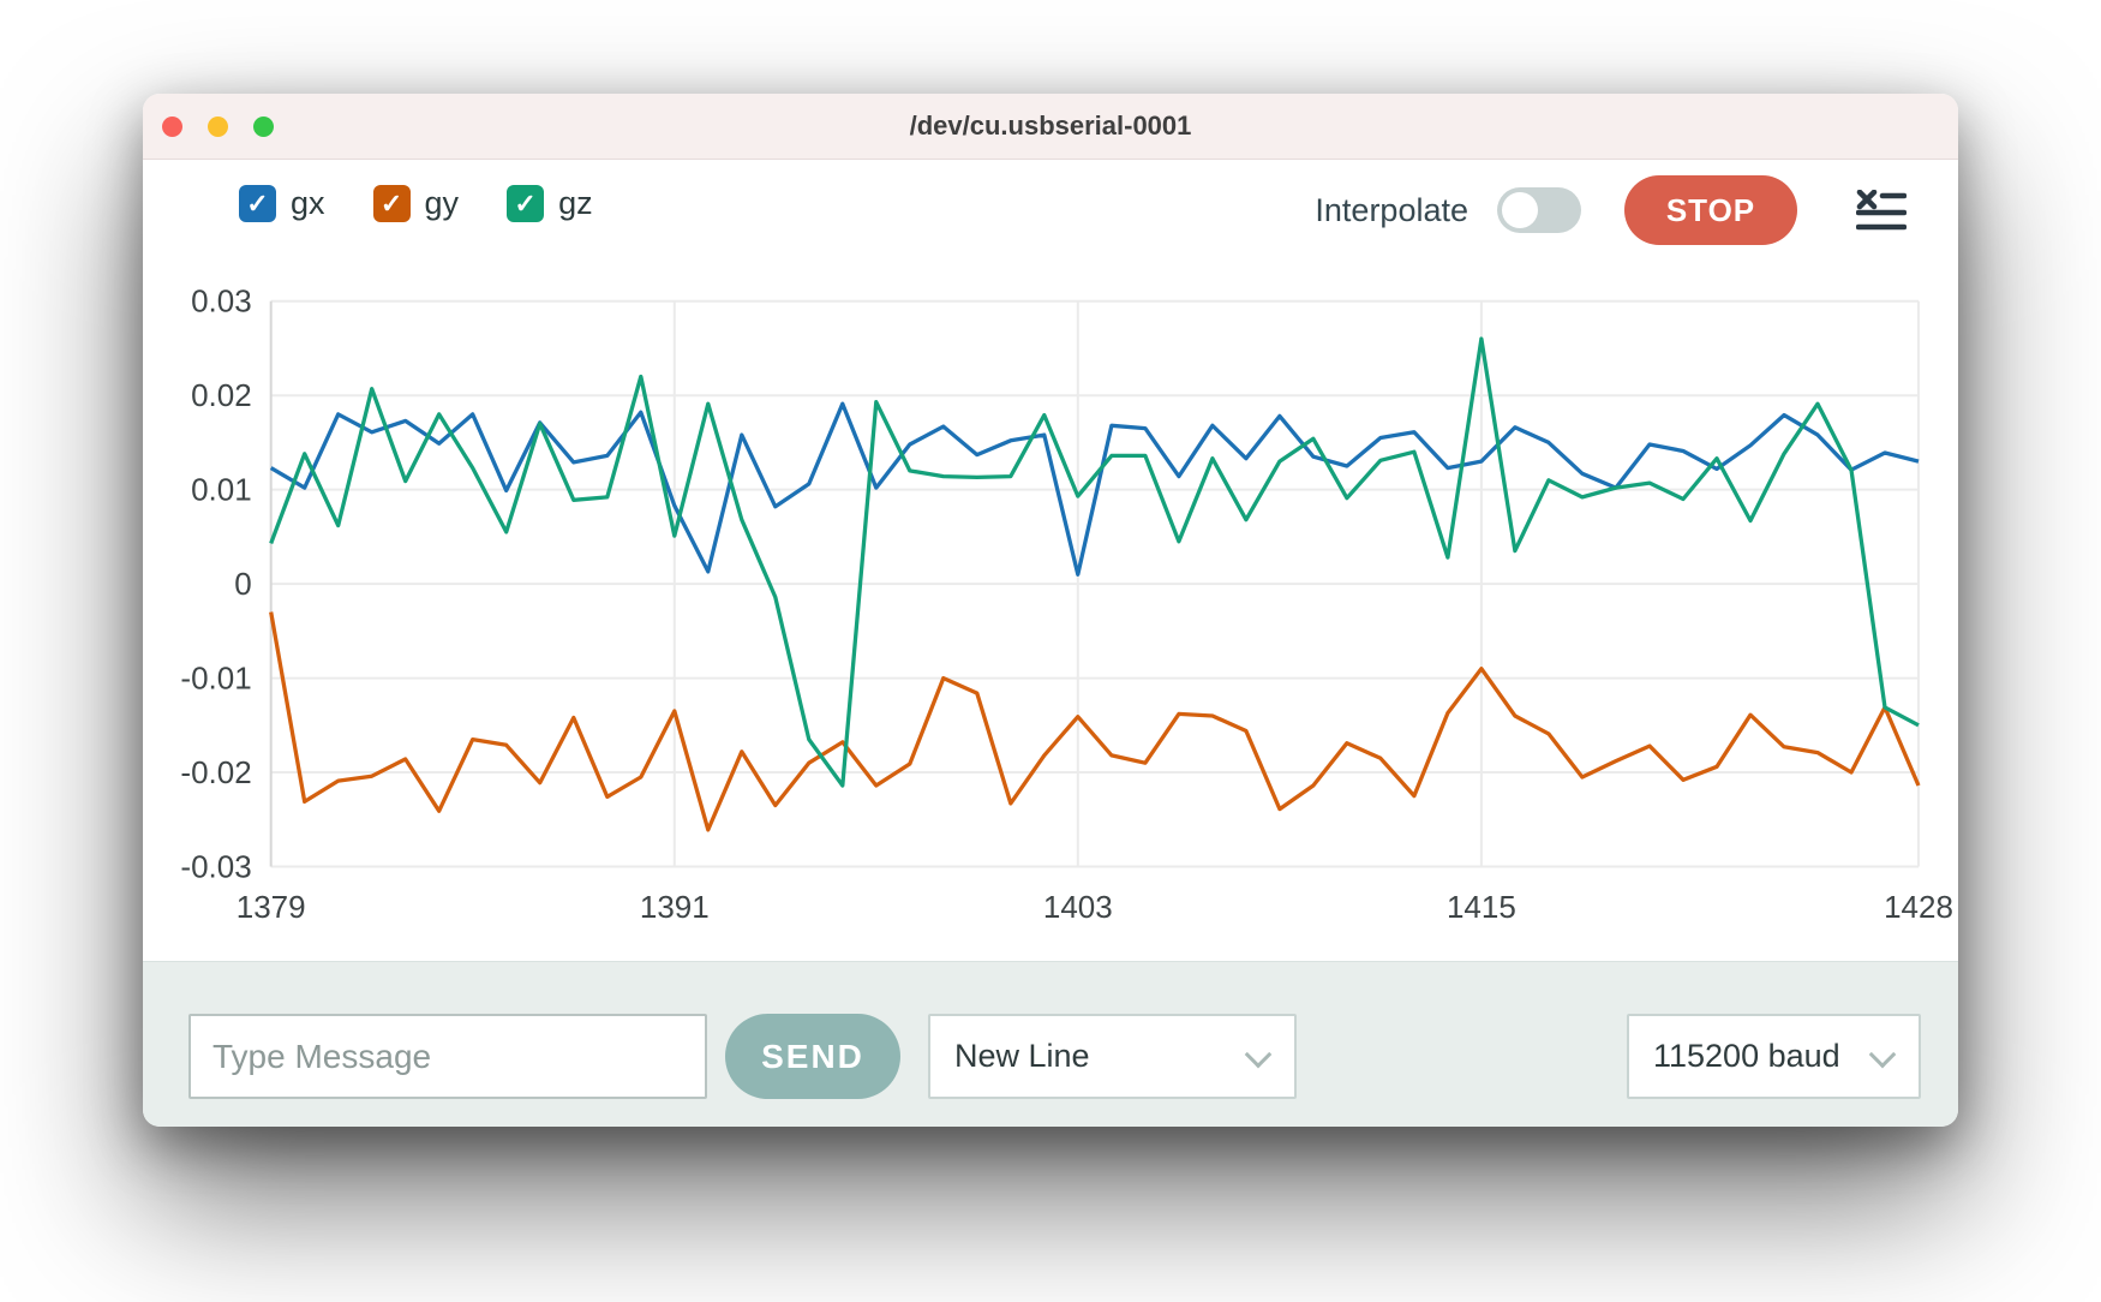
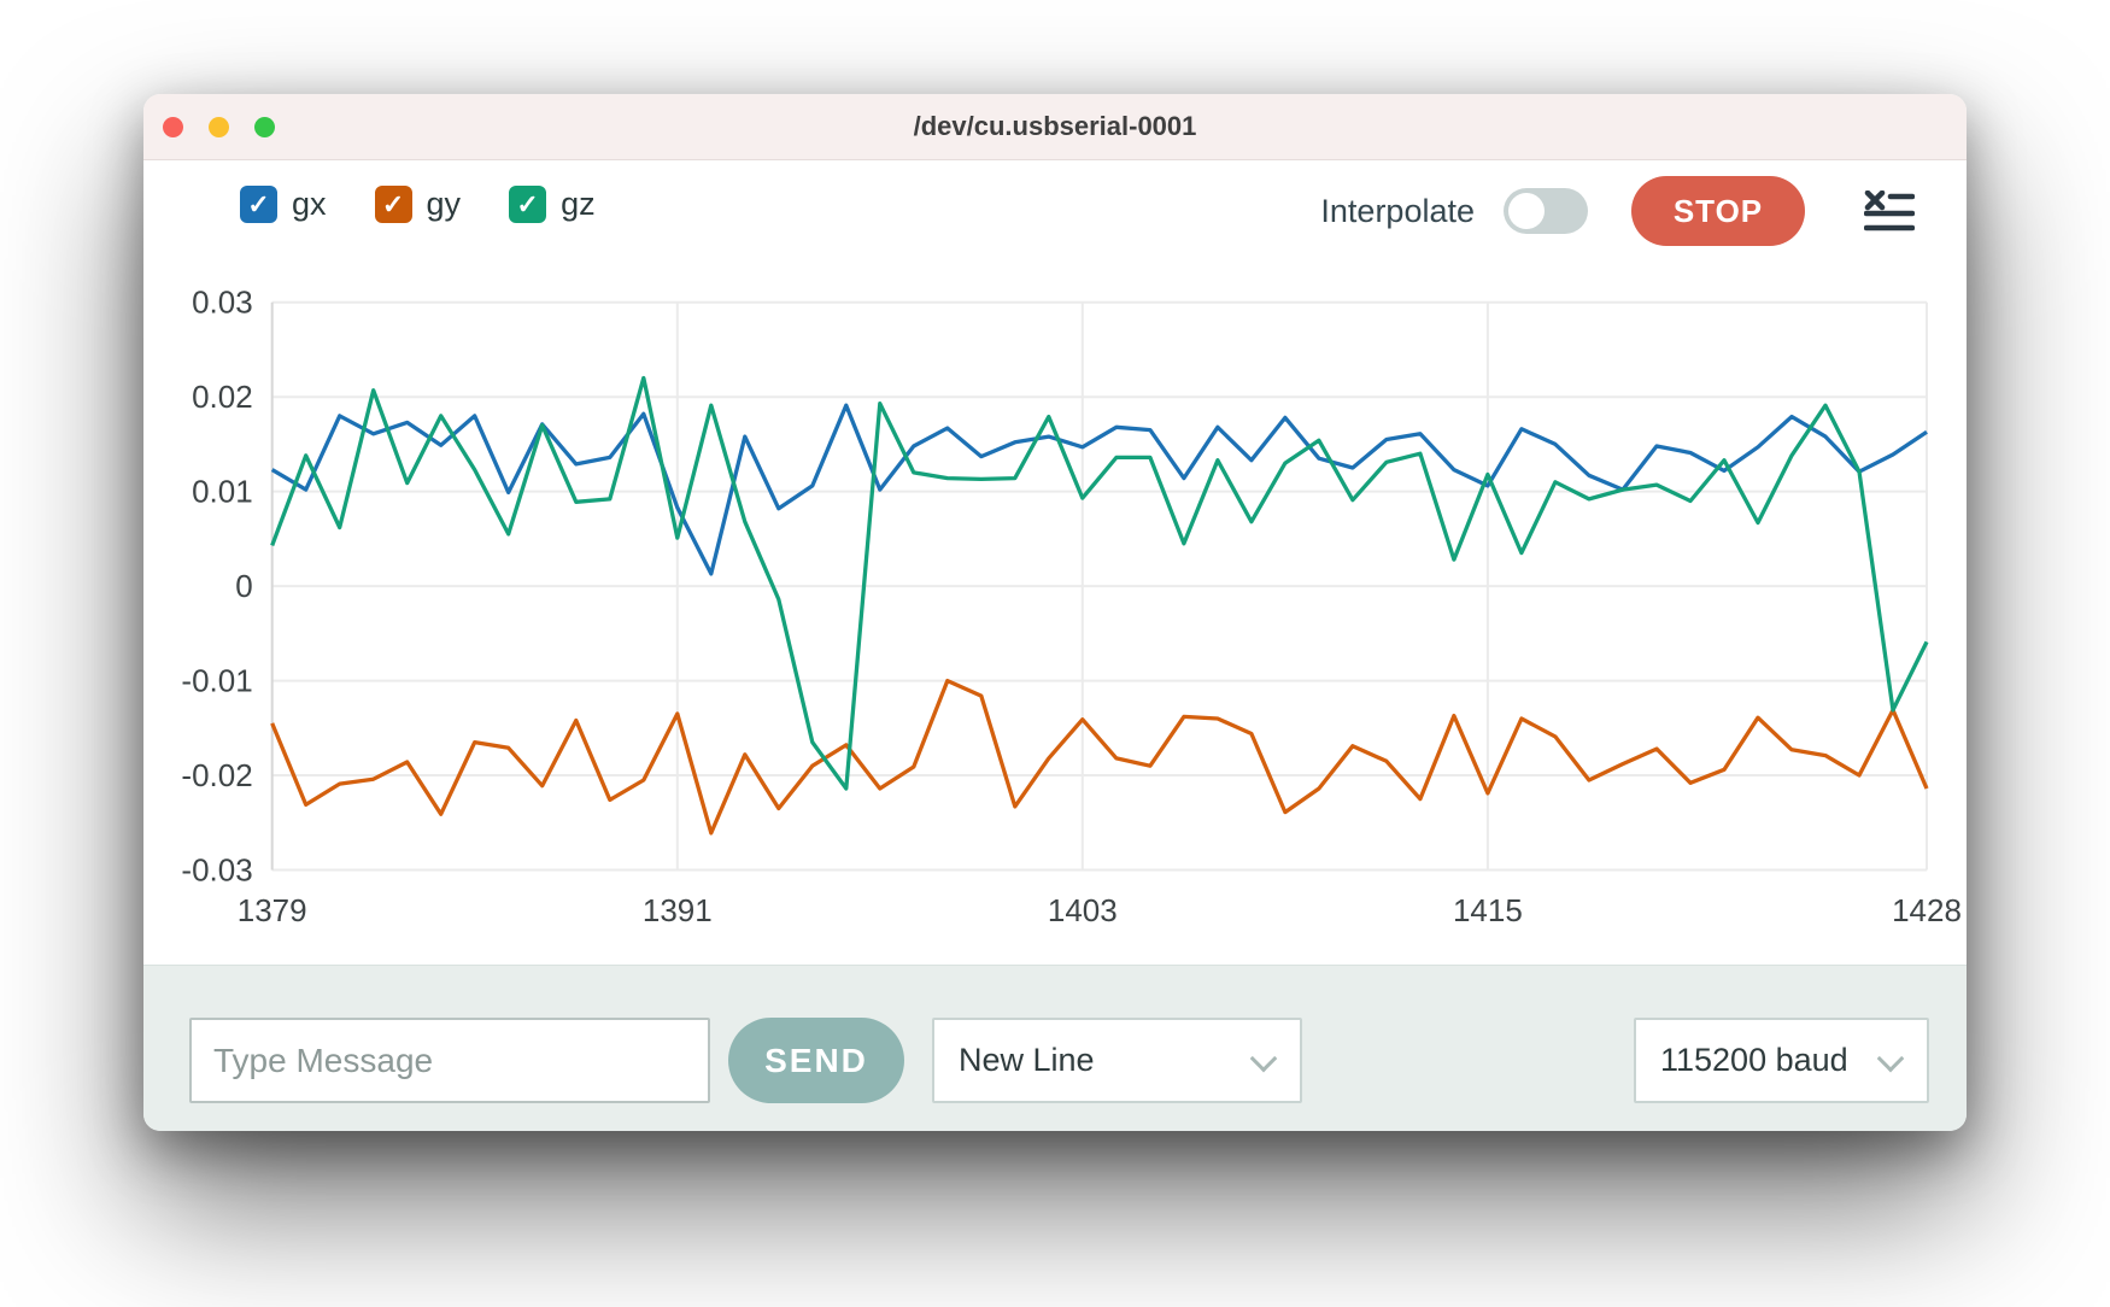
gy/1379: -0.003 -> -0.015
gx/1403: 0.001 -> 0.015
gx/1415: 0.013 -> 0.011
gy/1415: -0.009 -> -0.022
gz/1415: 0.026 -> 0.012
gx/1428: 0.013 -> 0.016
gz/1428: -0.015 -> -0.006
